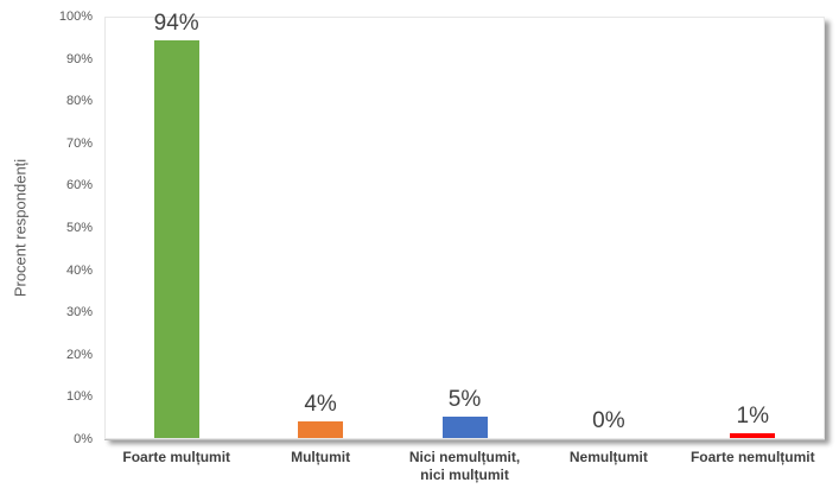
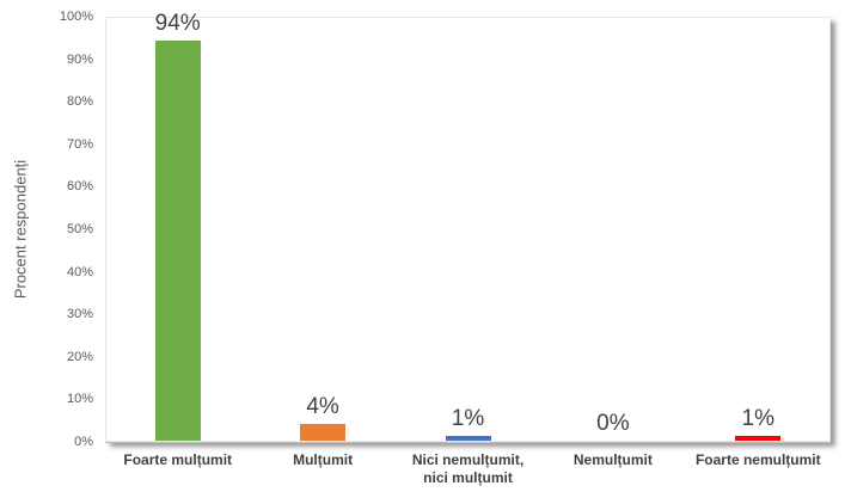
Nici nemulțumit, nici mulțumit: 5% -> 1%
